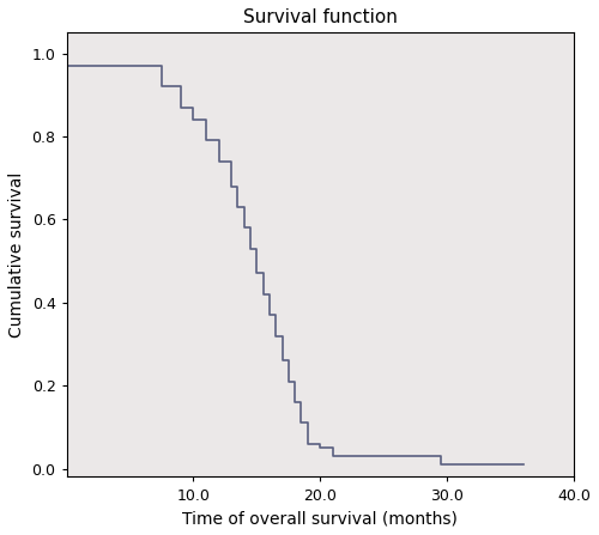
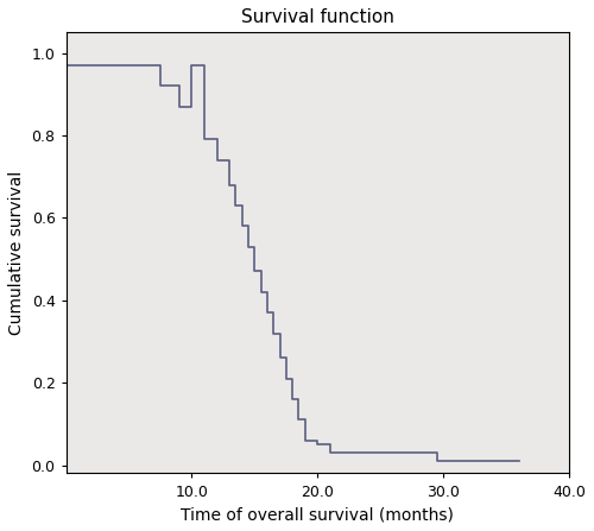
10.0: 0.84 -> 0.97
